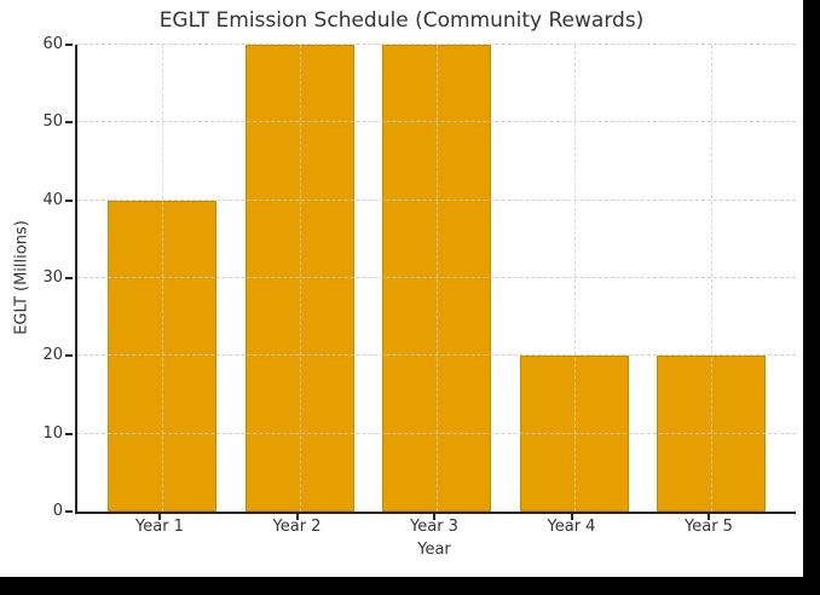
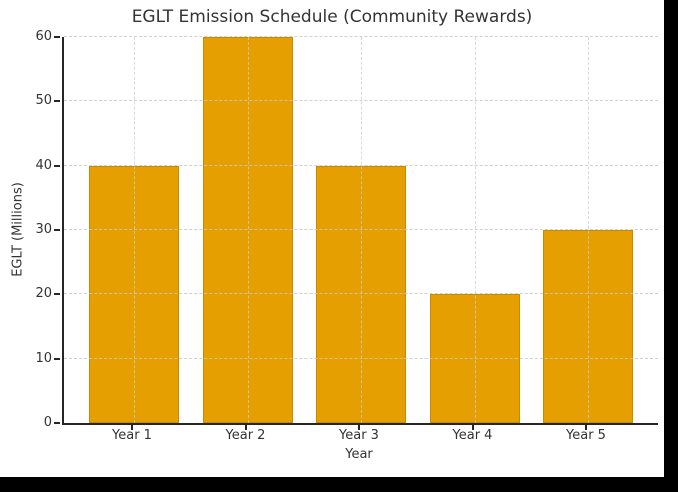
Year 3: 60 -> 40
Year 5: 20 -> 30
